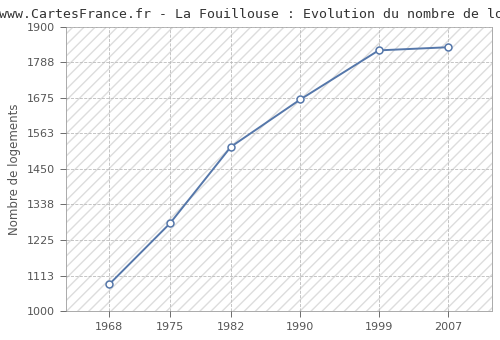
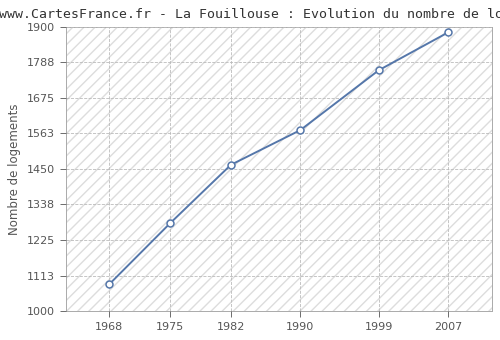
1982: 1520 -> 1463
1990: 1670 -> 1573
1999: 1825 -> 1762
2007: 1835 -> 1882
